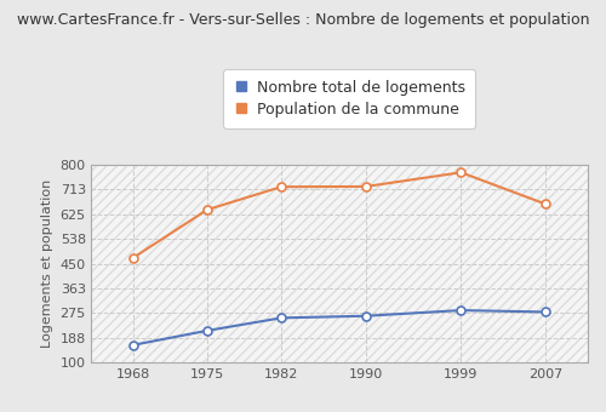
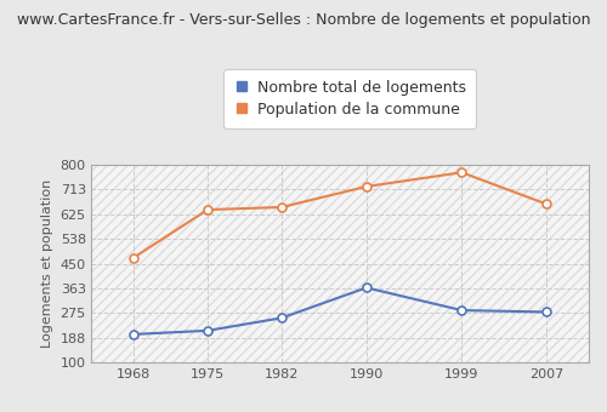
Nombre total de logements/1968: 162 -> 200
Population de la commune/1982: 722 -> 650
Nombre total de logements/1990: 265 -> 365
